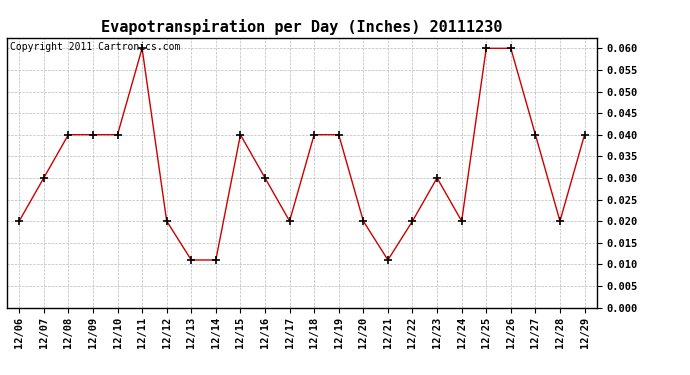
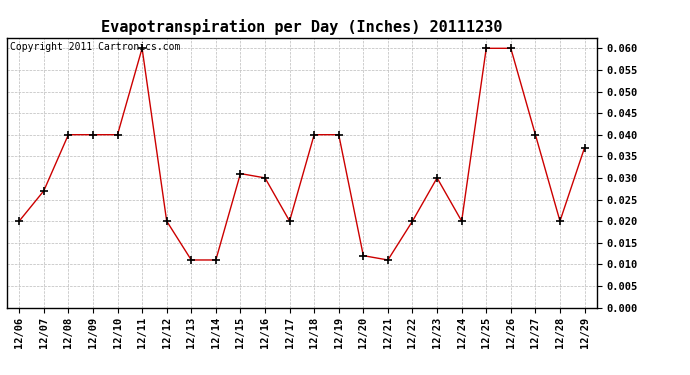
12/07: 0.030 -> 0.027
12/15: 0.040 -> 0.031
12/20: 0.020 -> 0.012
12/29: 0.040 -> 0.037
